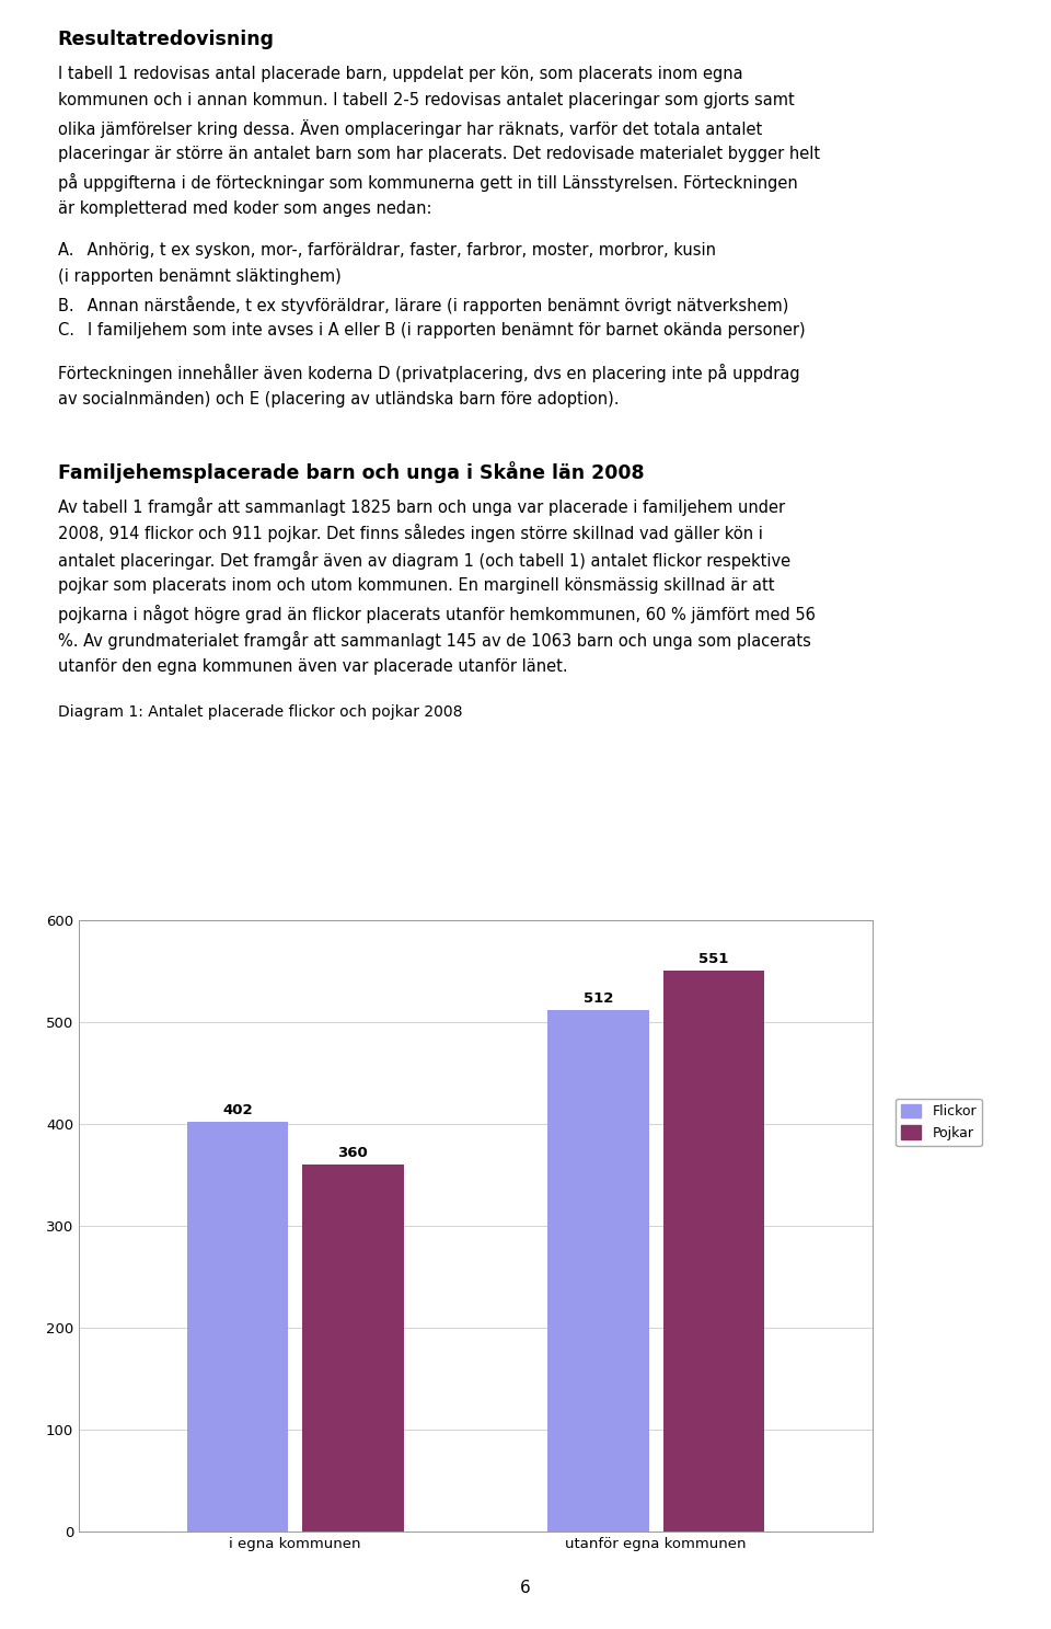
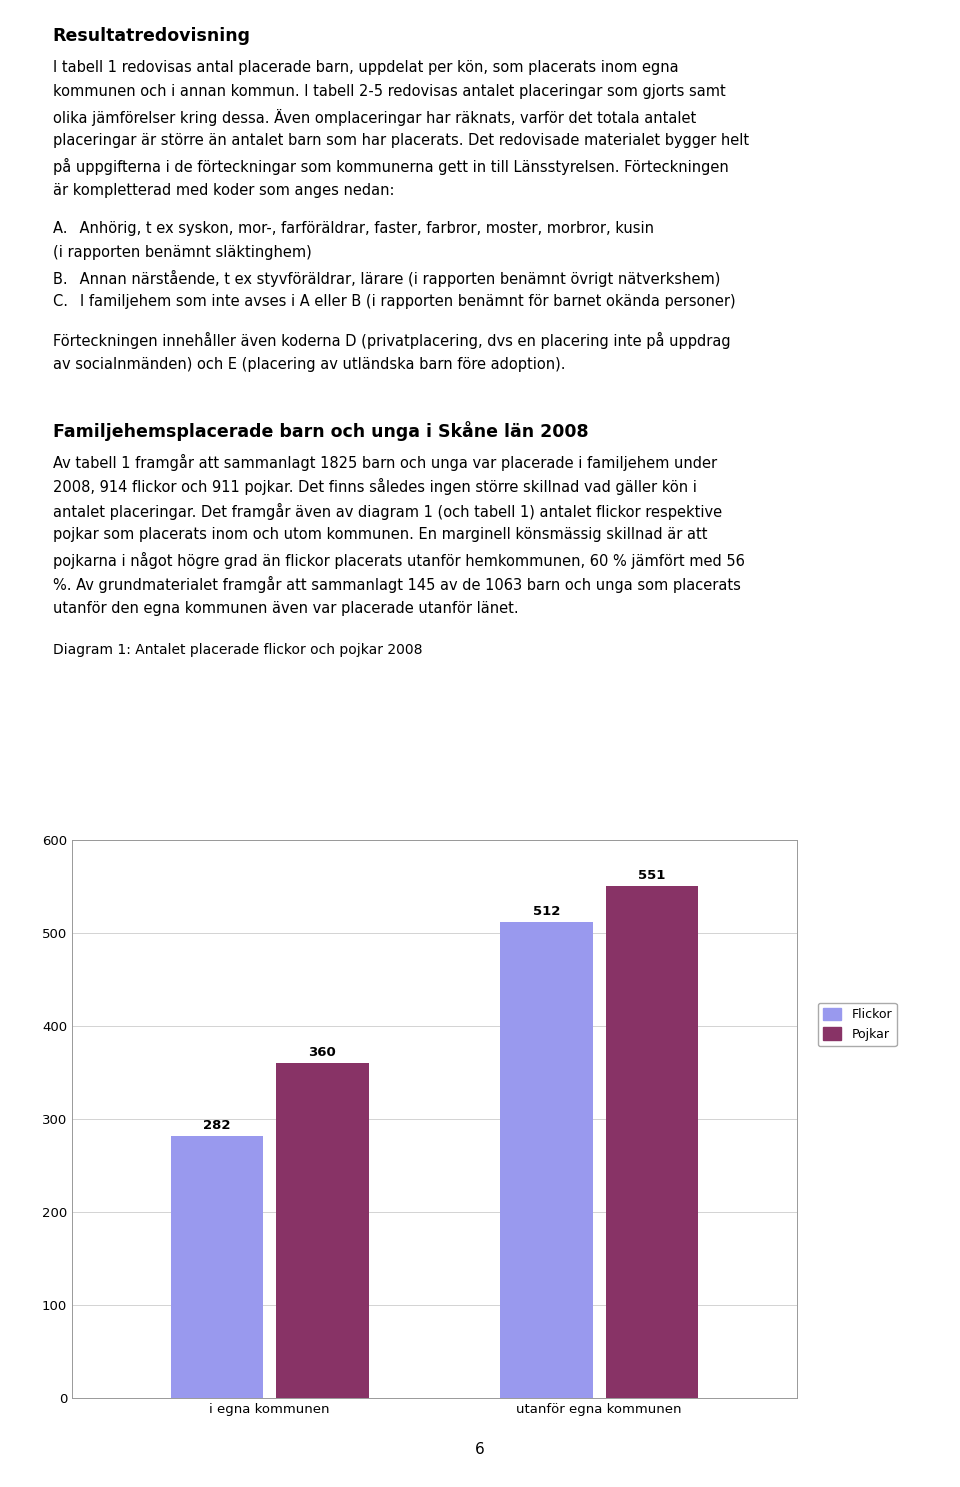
Flickor/i egna kommunen: 402 -> 282
